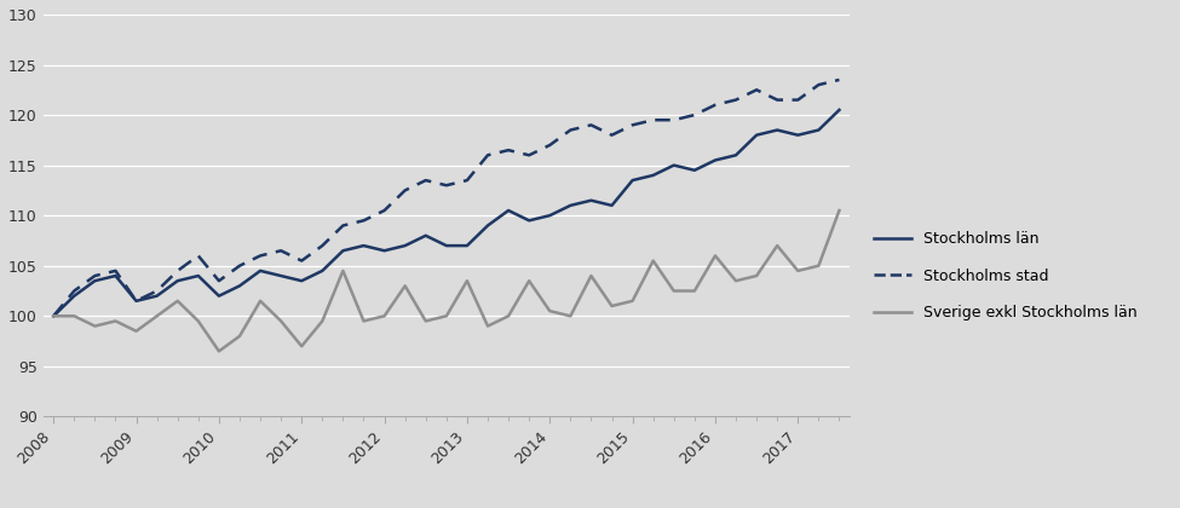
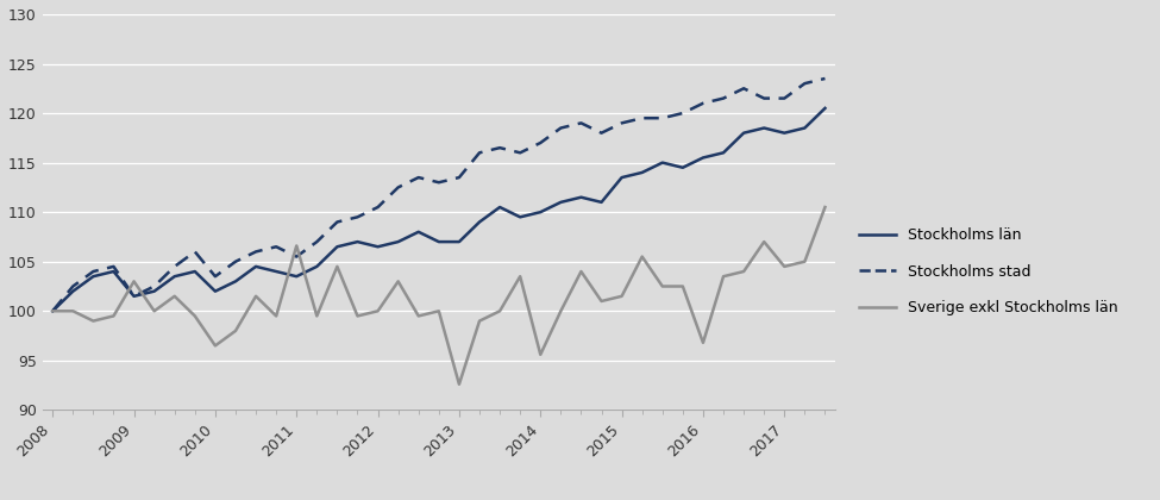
Sverige exkl Stockholms län/2009: 98.5 -> 103.0
Sverige exkl Stockholms län/2011: 97.0 -> 106.6
Sverige exkl Stockholms län/2013: 103.5 -> 92.6
Sverige exkl Stockholms län/2014: 100.5 -> 95.6
Sverige exkl Stockholms län/2016: 106.0 -> 96.8
